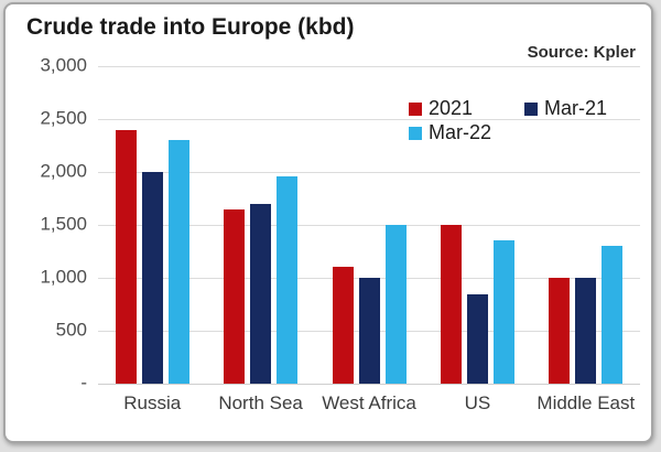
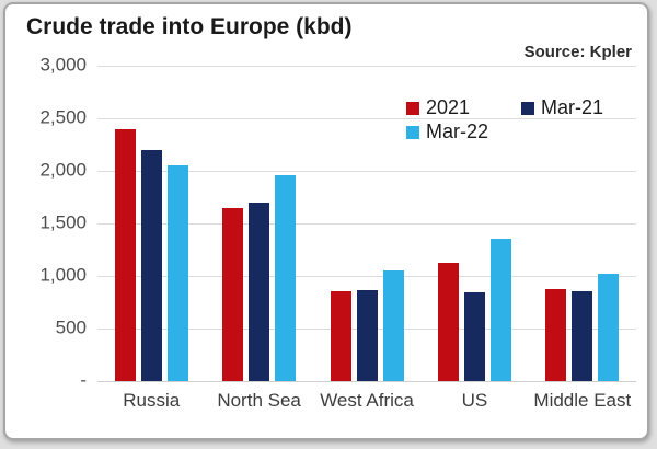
Mar-21/Russia: 2000 -> 2200
Mar-22/Russia: 2300 -> 2000
2021/West Africa: 1100 -> 800
Mar-21/West Africa: 1000 -> 900
Mar-22/West Africa: 1500 -> 1000
2021/US: 1500 -> 1100
2021/Middle East: 1000 -> 900
Mar-21/Middle East: 1000 -> 800
Mar-22/Middle East: 1300 -> 1000
